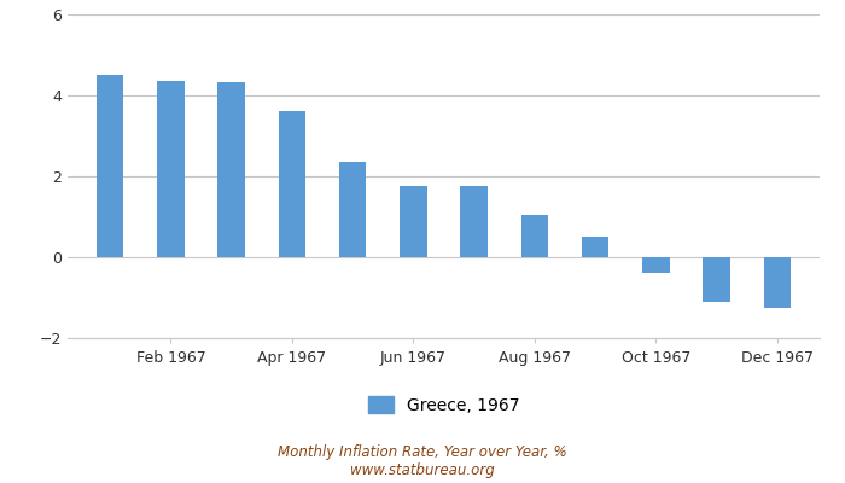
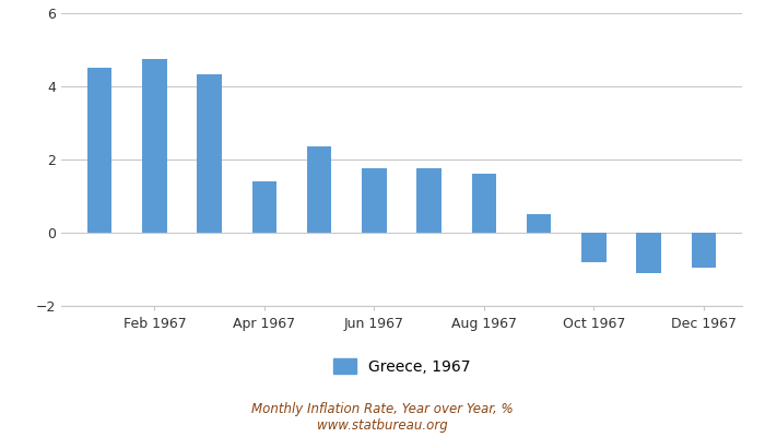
Feb 1967: 4.35 -> 4.75
Apr 1967: 3.60 -> 1.40
Aug 1967: 1.05 -> 1.60
Oct 1967: -0.40 -> -0.80
Dec 1967: -1.25 -> -0.95
